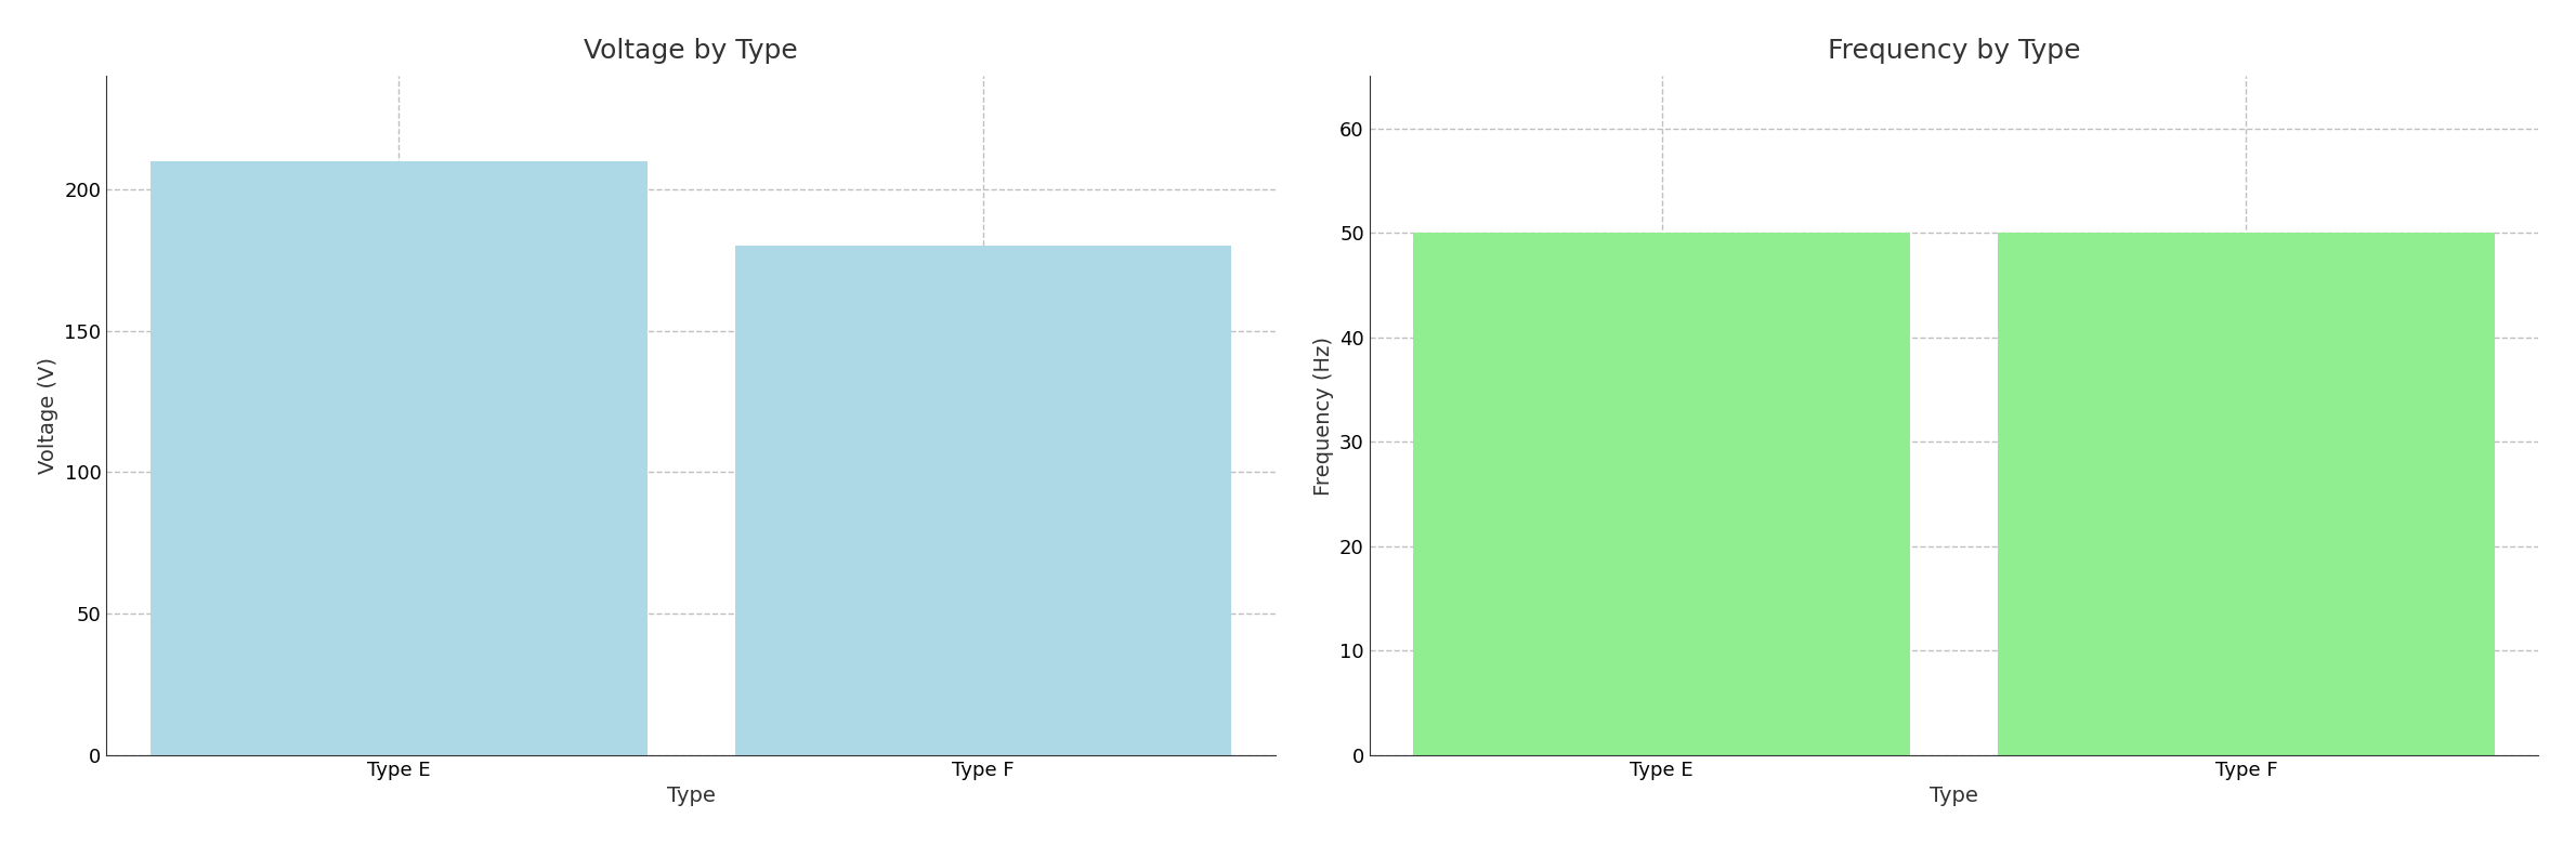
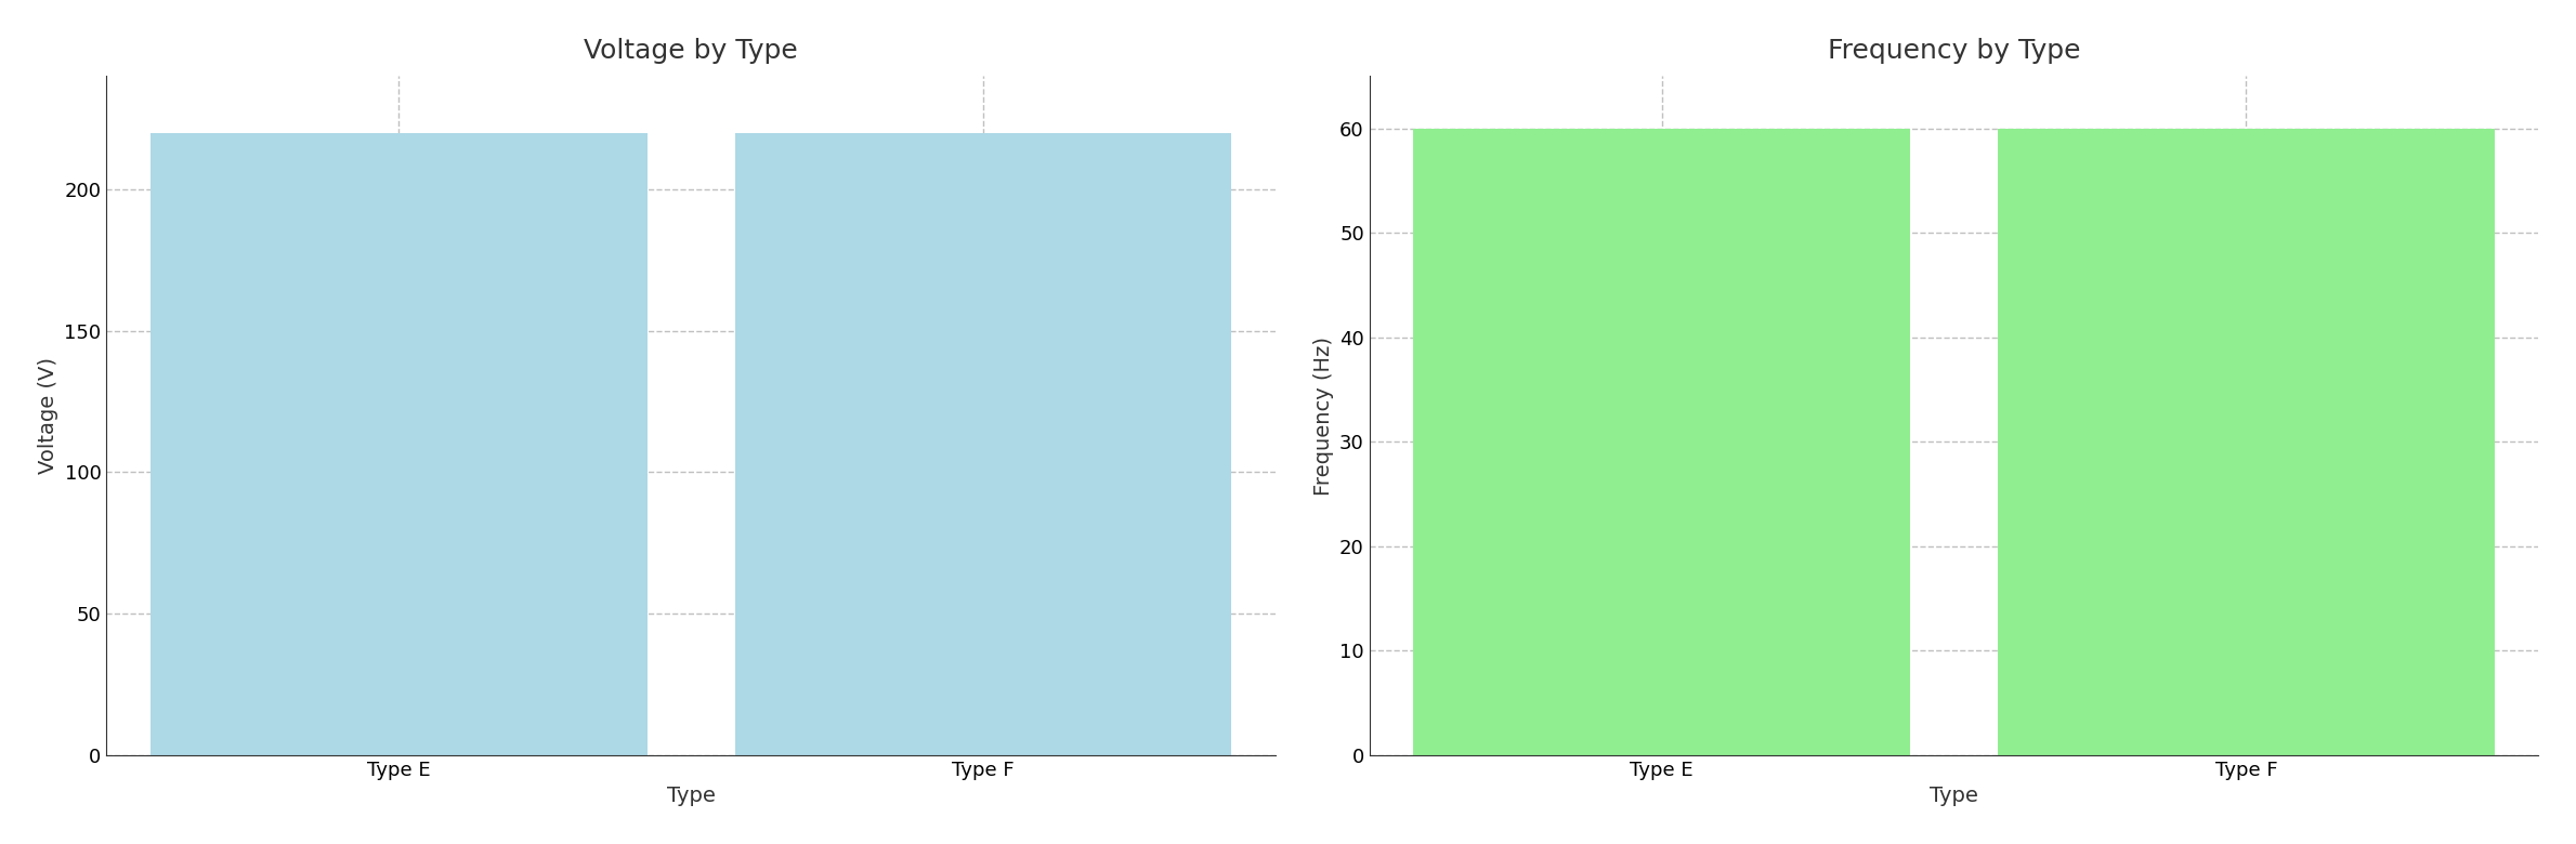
Voltage by Type/Type E: 210 -> 220
Voltage by Type/Type F: 180 -> 220
Frequency by Type/Type E: 50 -> 60
Frequency by Type/Type F: 50 -> 60
